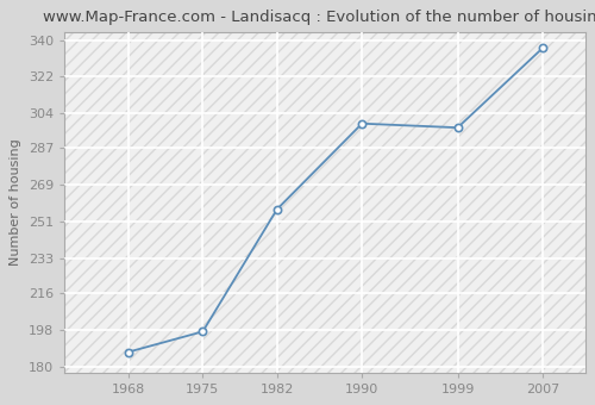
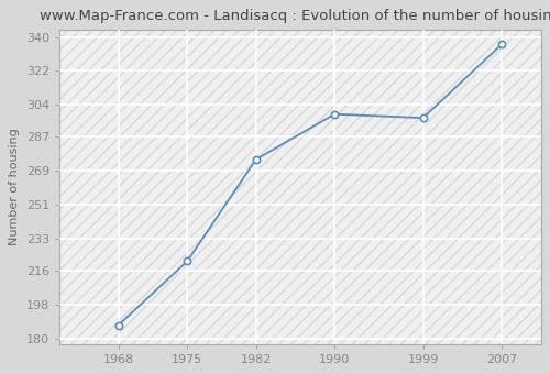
1975: 197 -> 221
1982: 257 -> 275
